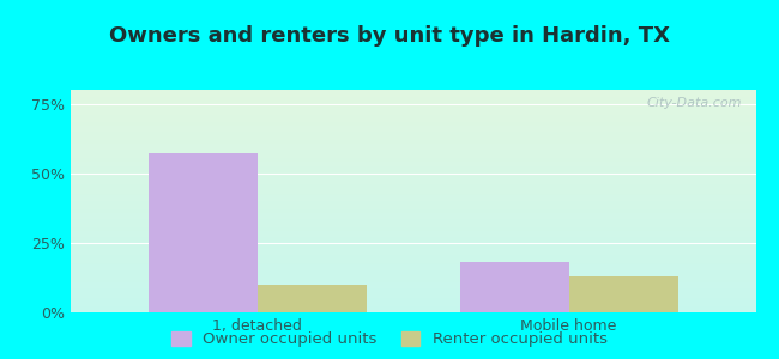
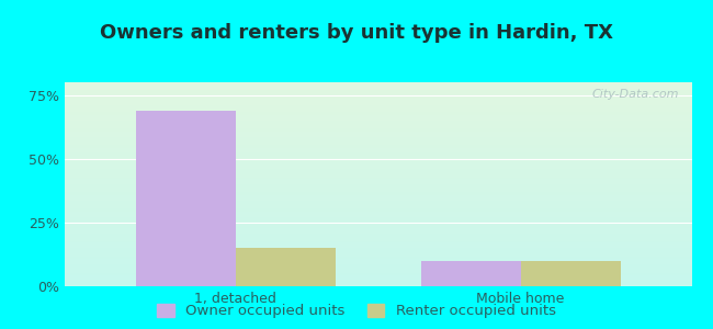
Owner occupied units/1, detached: 57% -> 69%
Renter occupied units/1, detached: 10% -> 15%
Owner occupied units/Mobile home: 18% -> 10%
Renter occupied units/Mobile home: 13% -> 10%
